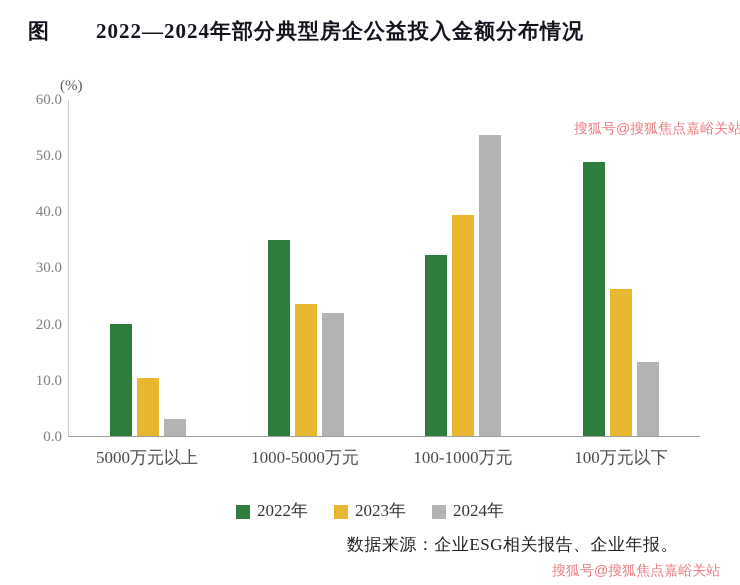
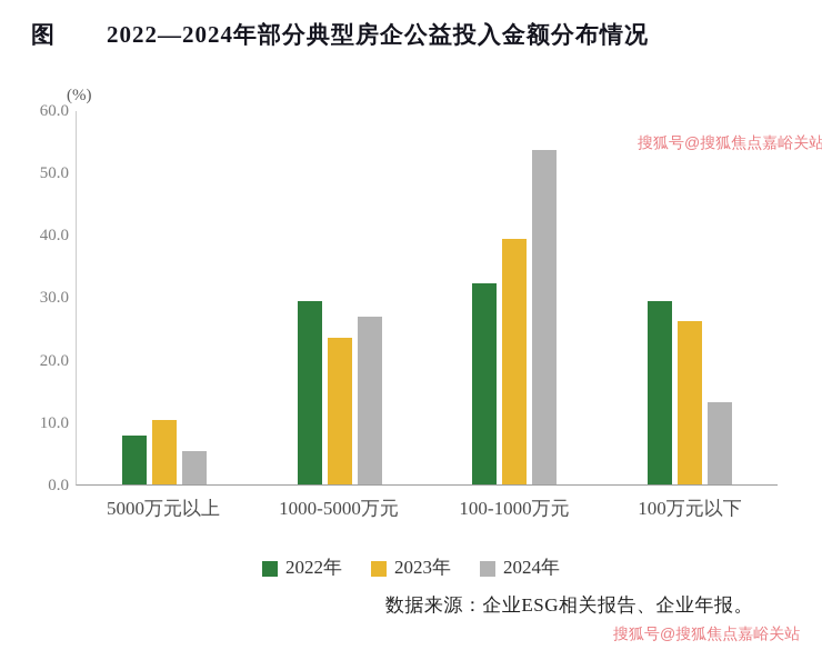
2022年/5000万元以上: 20 -> 8
2024年/5000万元以上: 3 -> 5
2022年/1000-5000万元: 35 -> 30
2024年/1000-5000万元: 22 -> 27
2022年/100万元以下: 49 -> 30
